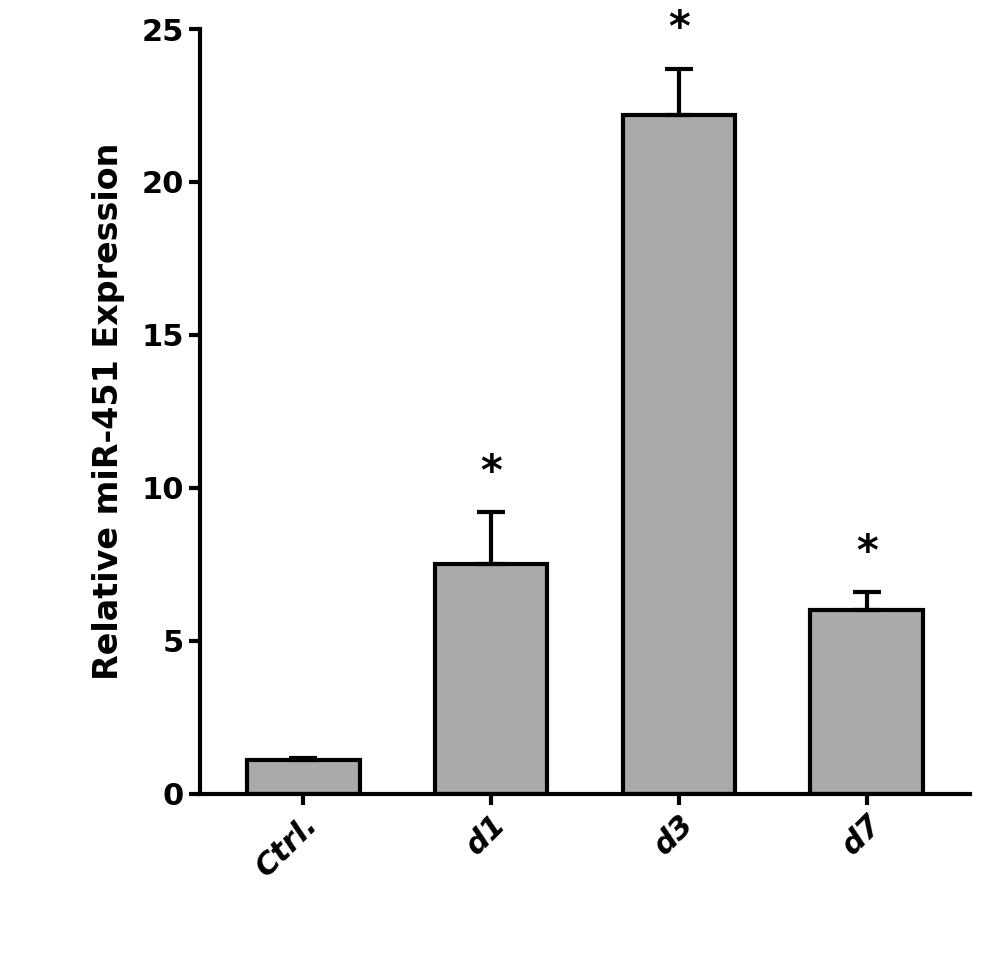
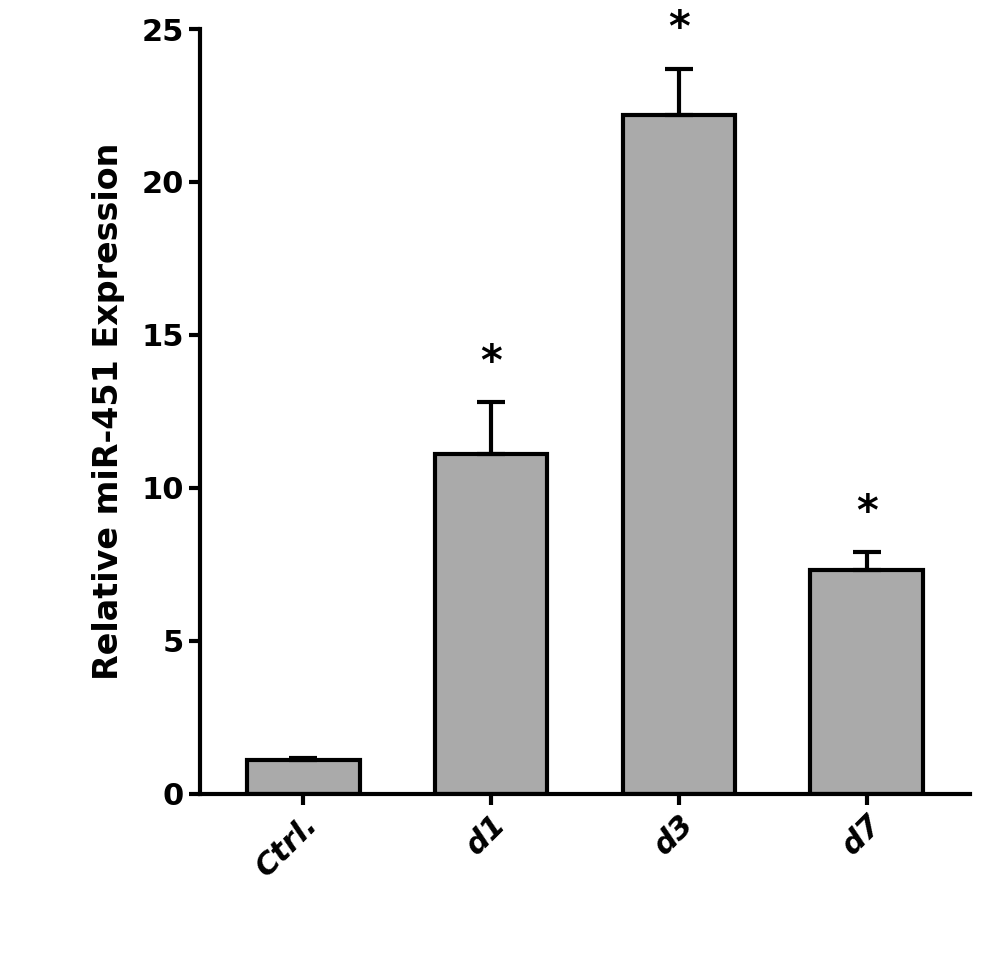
d1: 7.5 -> 11.1
d7: 6.0 -> 7.3
